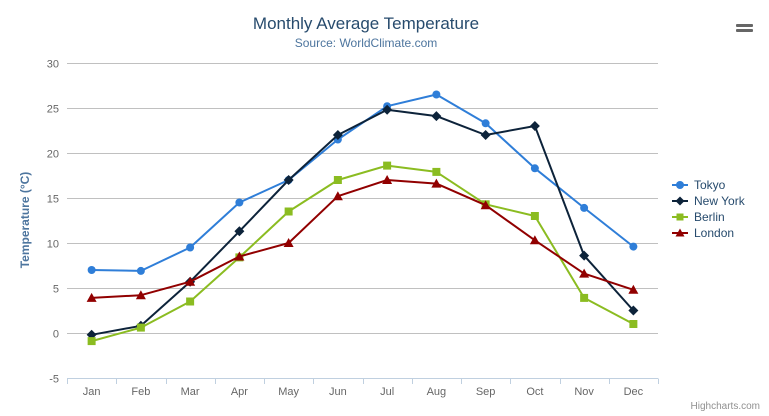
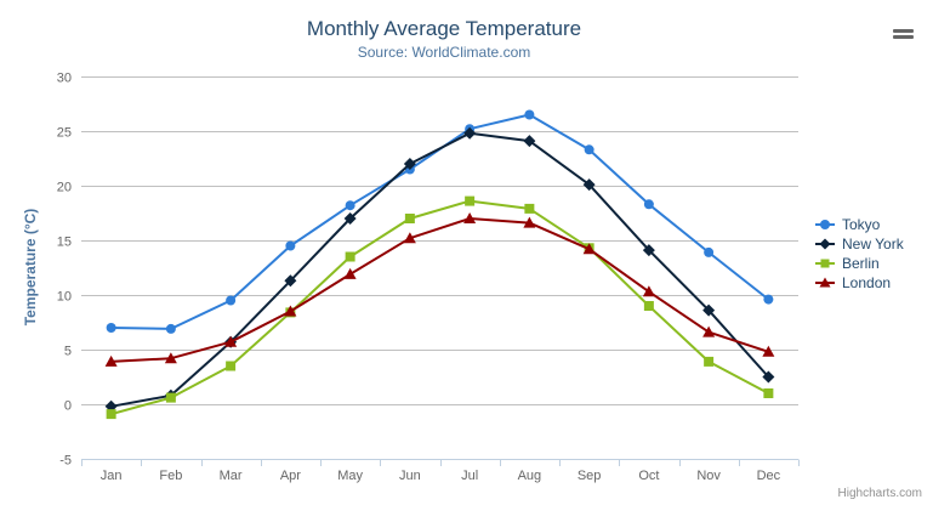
Tokyo/May: 17 -> 18
London/May: 10 -> 12
New York/Sep: 22 -> 20
New York/Oct: 23 -> 14
Berlin/Oct: 13 -> 9
